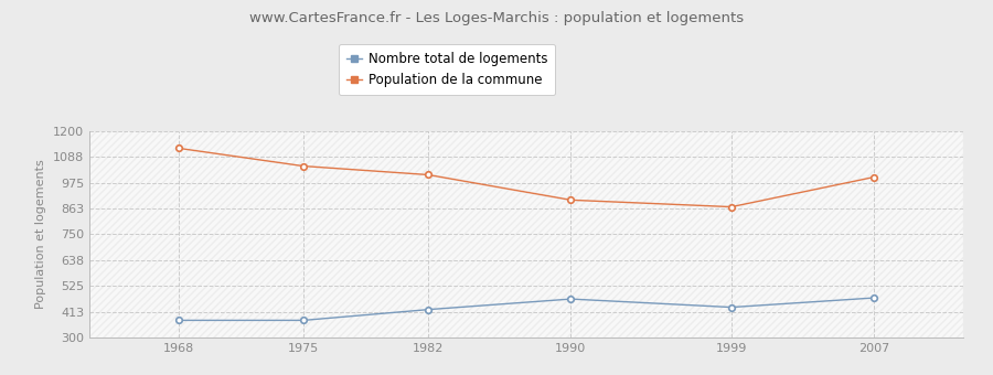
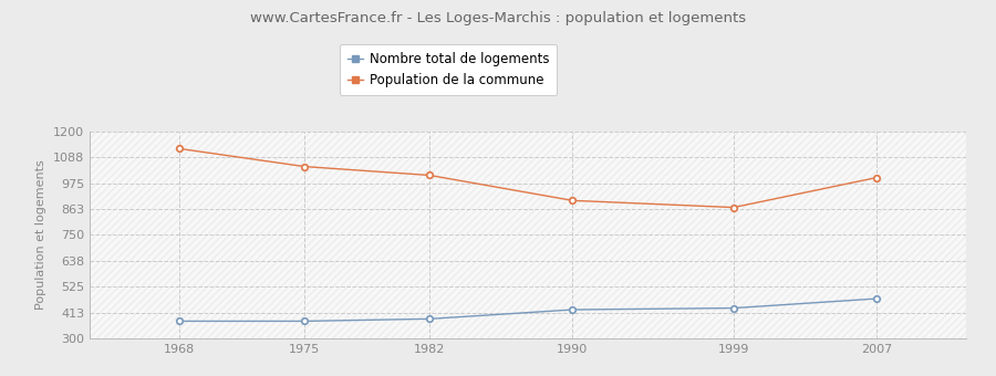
Nombre total de logements/1982: 422 -> 385
Nombre total de logements/1990: 468 -> 425
